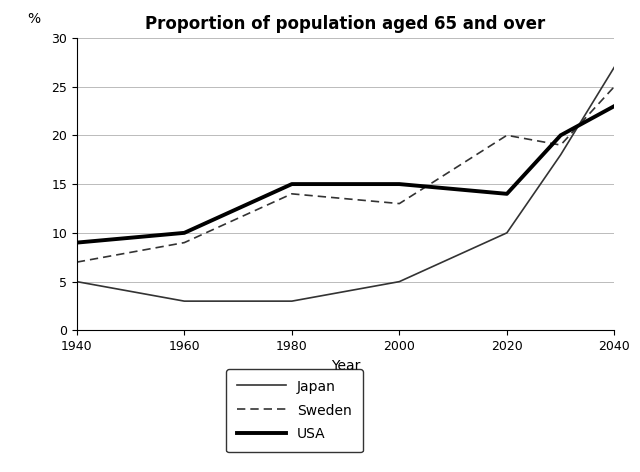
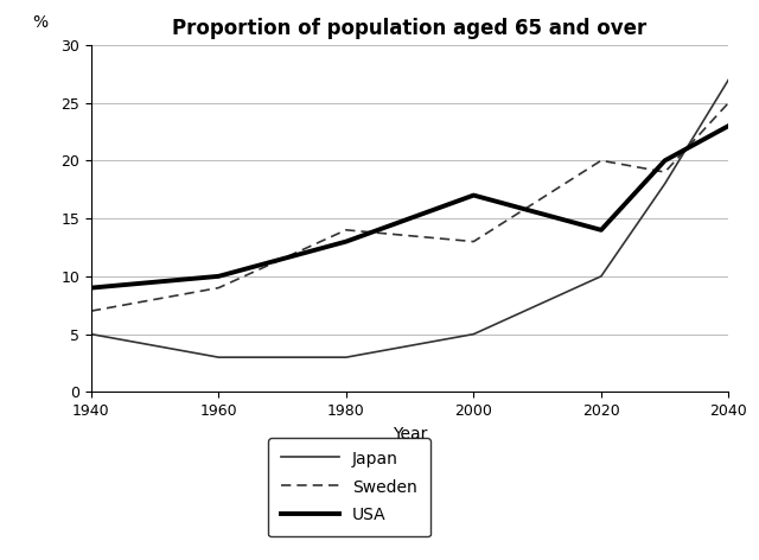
USA/1980: 15 -> 13
USA/2000: 15 -> 17
